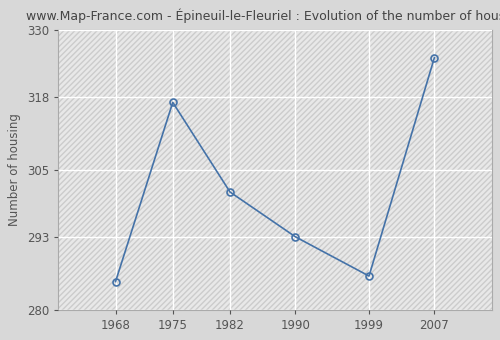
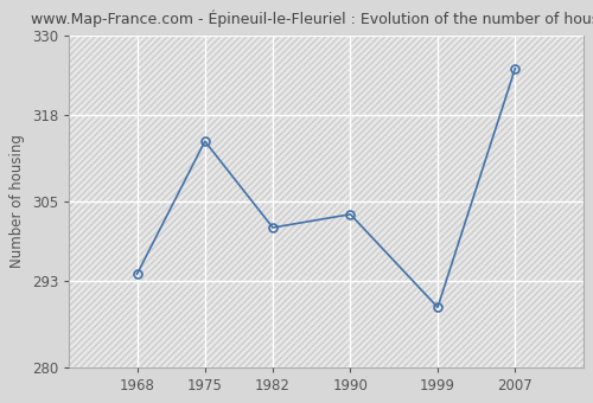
1968: 285 -> 294
1975: 317 -> 314
1990: 293 -> 303
1999: 286 -> 289
